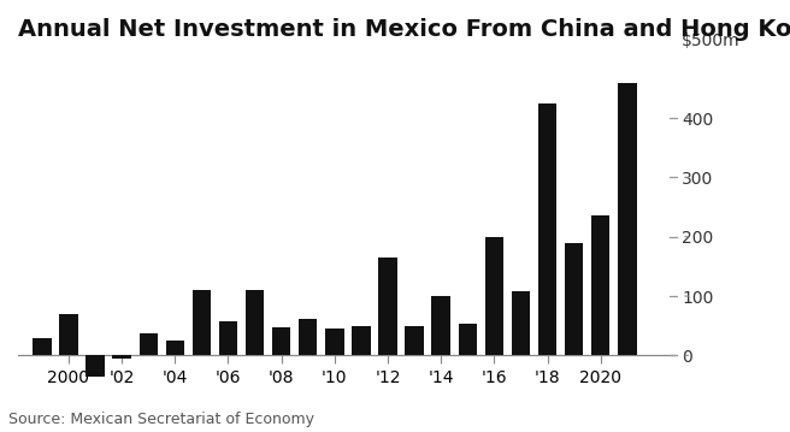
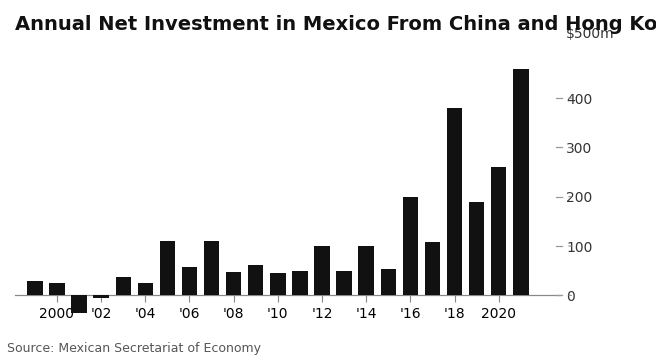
2000: 70 -> 25
'12: 165 -> 100
'18: 425 -> 380
2020: 235 -> 260
